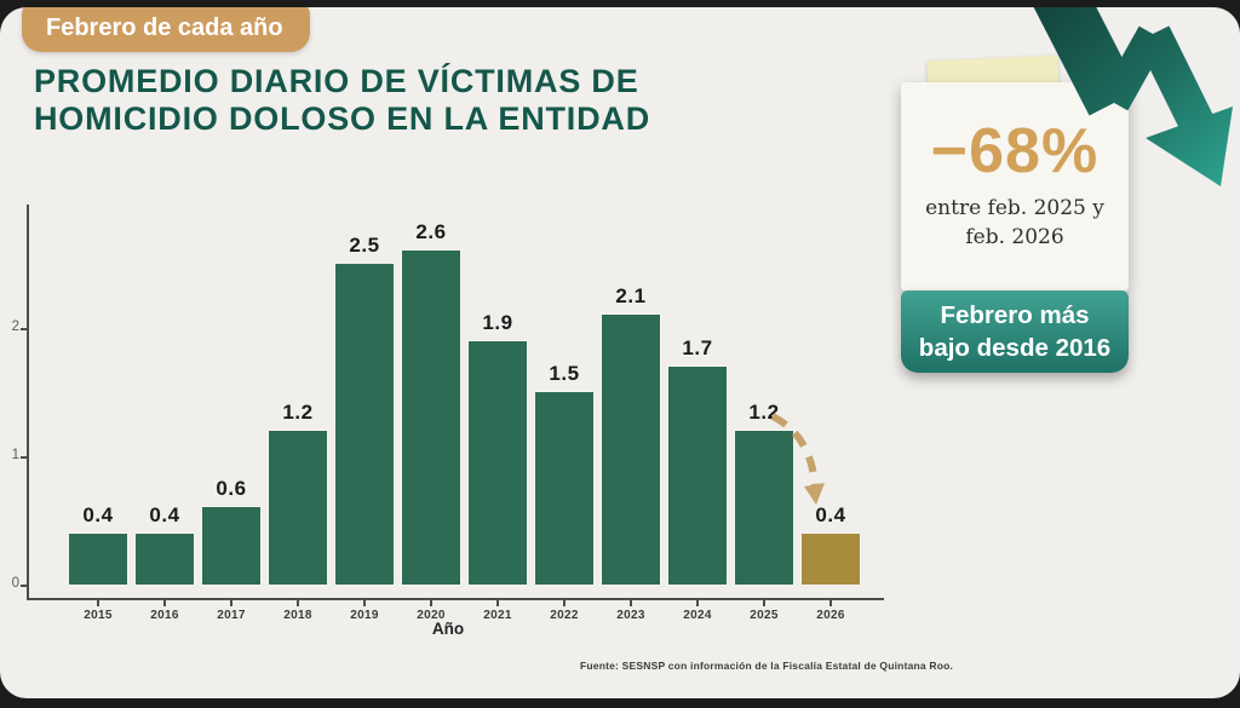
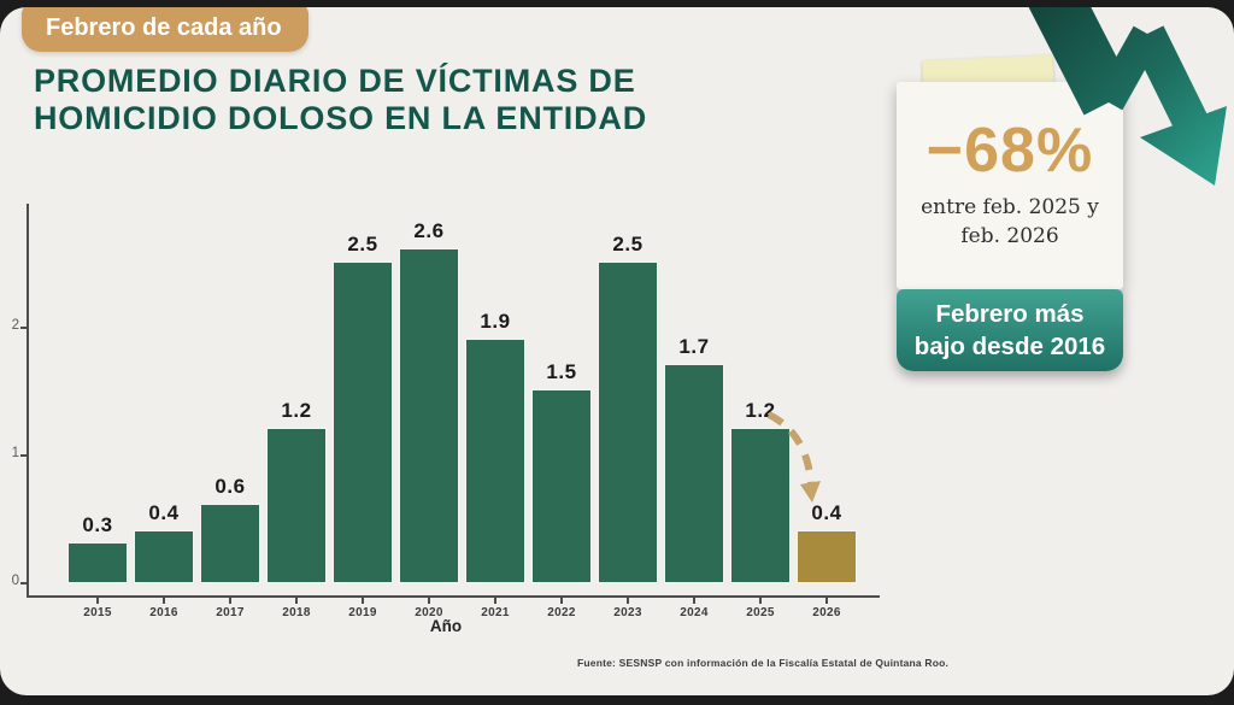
2015: 0.4 -> 0.3
2023: 2.1 -> 2.5
